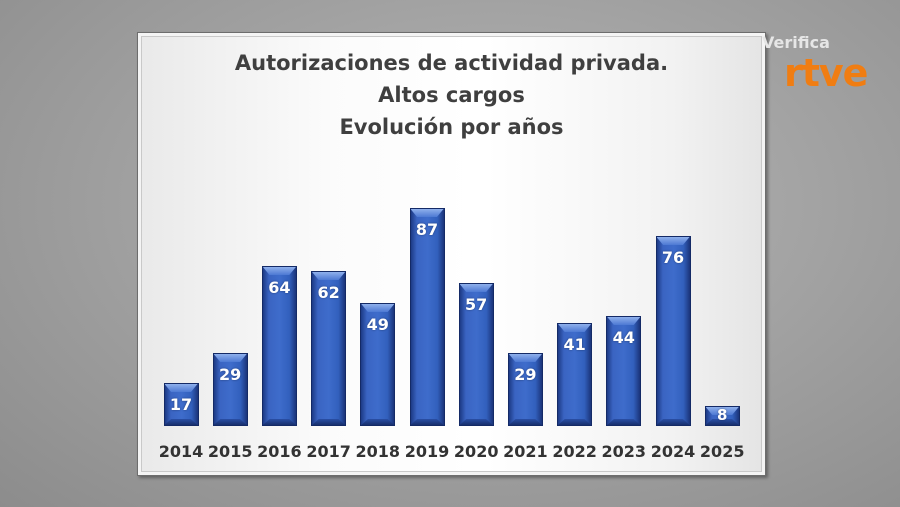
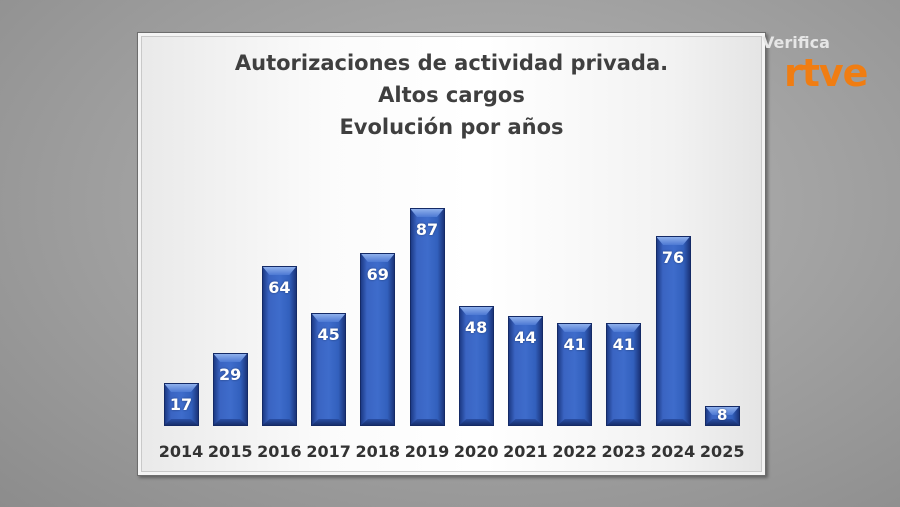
2017: 62 -> 45
2018: 49 -> 69
2020: 57 -> 48
2021: 29 -> 44
2023: 44 -> 41
